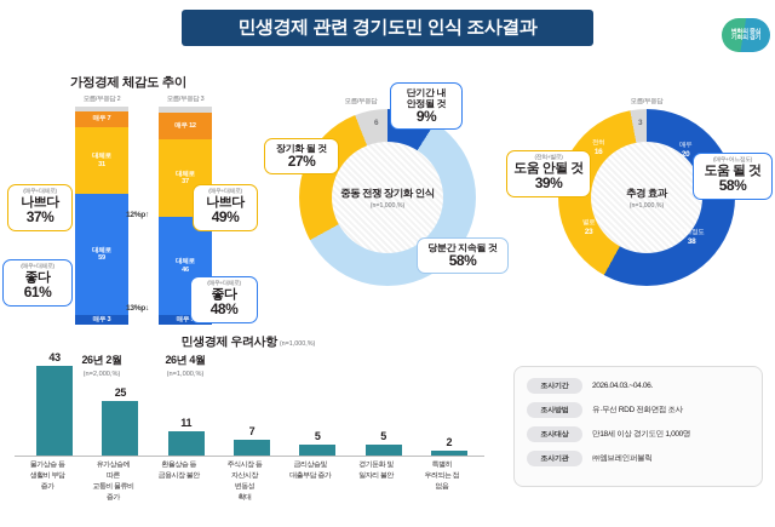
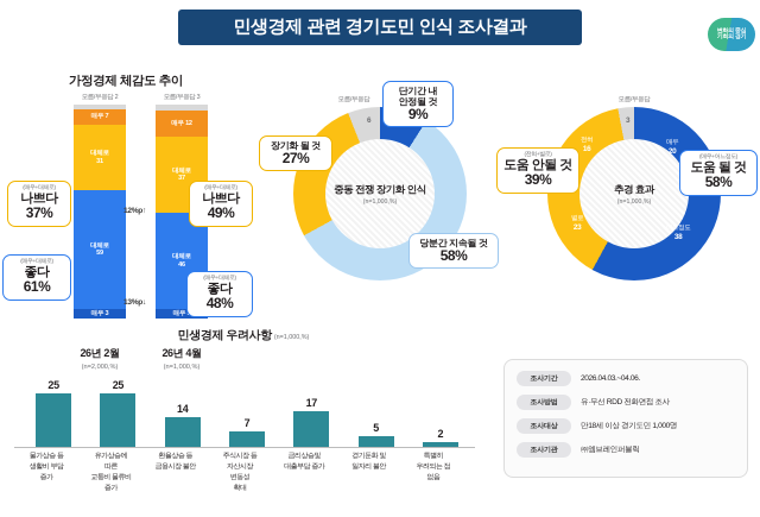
민생경제 우려사항/물가상승 등 생활비 부담 증가: 43 -> 25
민생경제 우려사항/환율상승 등 금융시장 불안: 11 -> 14
민생경제 우려사항/금리상승및 대출부담 증가: 5 -> 17
